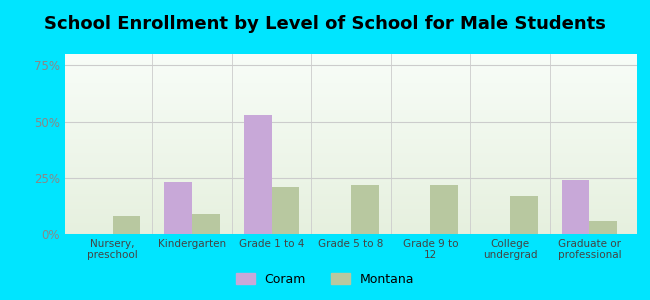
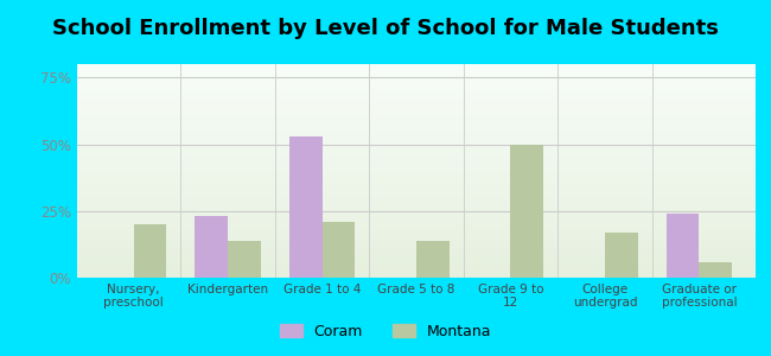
Montana/Nursery, preschool: 8% -> 20%
Montana/Kindergarten: 9% -> 14%
Montana/Grade 5 to 8: 22% -> 14%
Montana/Grade 9 to 12: 22% -> 50%
